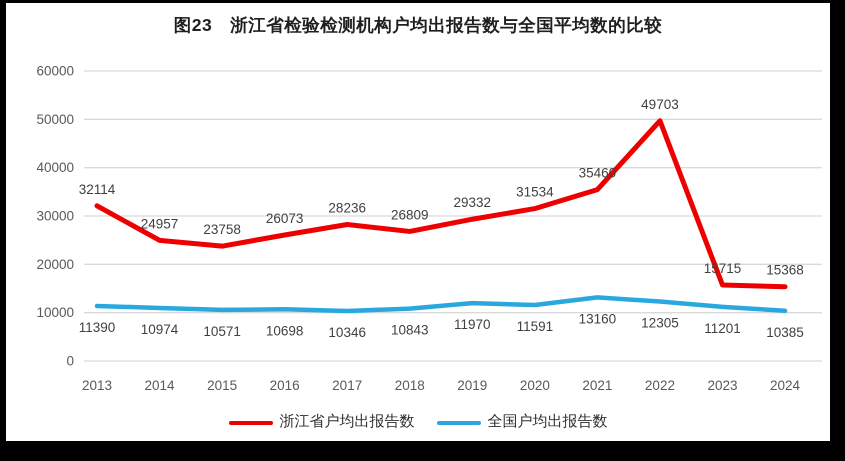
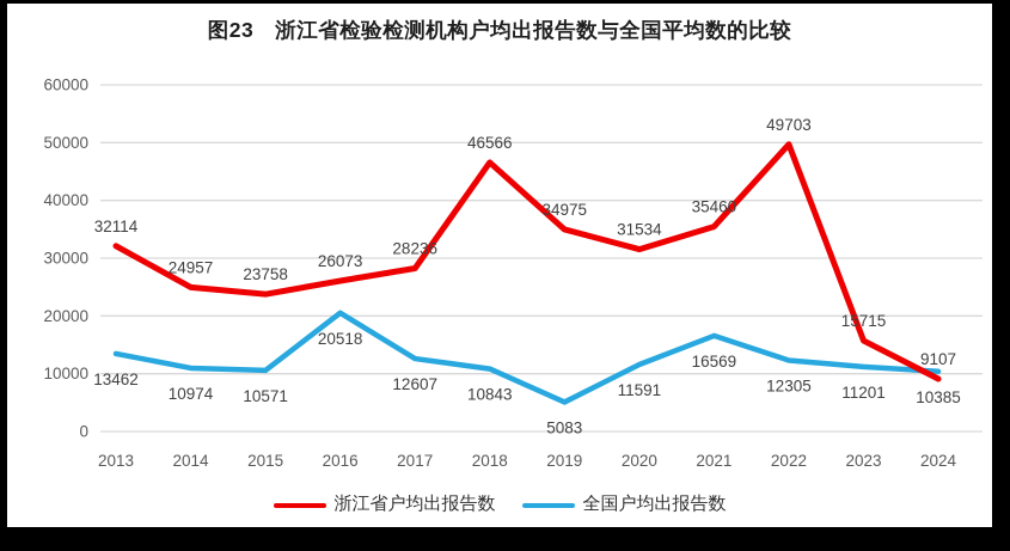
全国户均出报告数/2013: 11390 -> 13462
全国户均出报告数/2016: 10698 -> 20518
全国户均出报告数/2017: 10346 -> 12607
浙江省户均出报告数/2018: 26809 -> 46566
浙江省户均出报告数/2019: 29332 -> 34975
全国户均出报告数/2019: 11970 -> 5083
全国户均出报告数/2021: 13160 -> 16569
浙江省户均出报告数/2024: 15368 -> 9107
